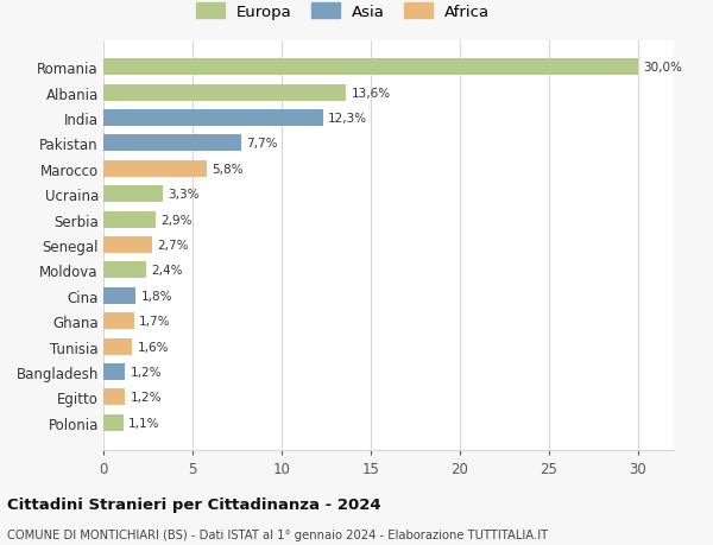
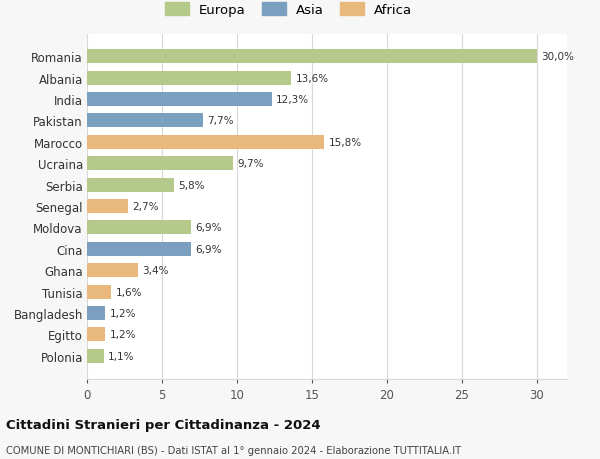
Marocco: 5,8% -> 15,8%
Ucraina: 3,3% -> 9,7%
Serbia: 2,9% -> 5,8%
Moldova: 2,4% -> 6,9%
Cina: 1,8% -> 6,9%
Ghana: 1,7% -> 3,4%
